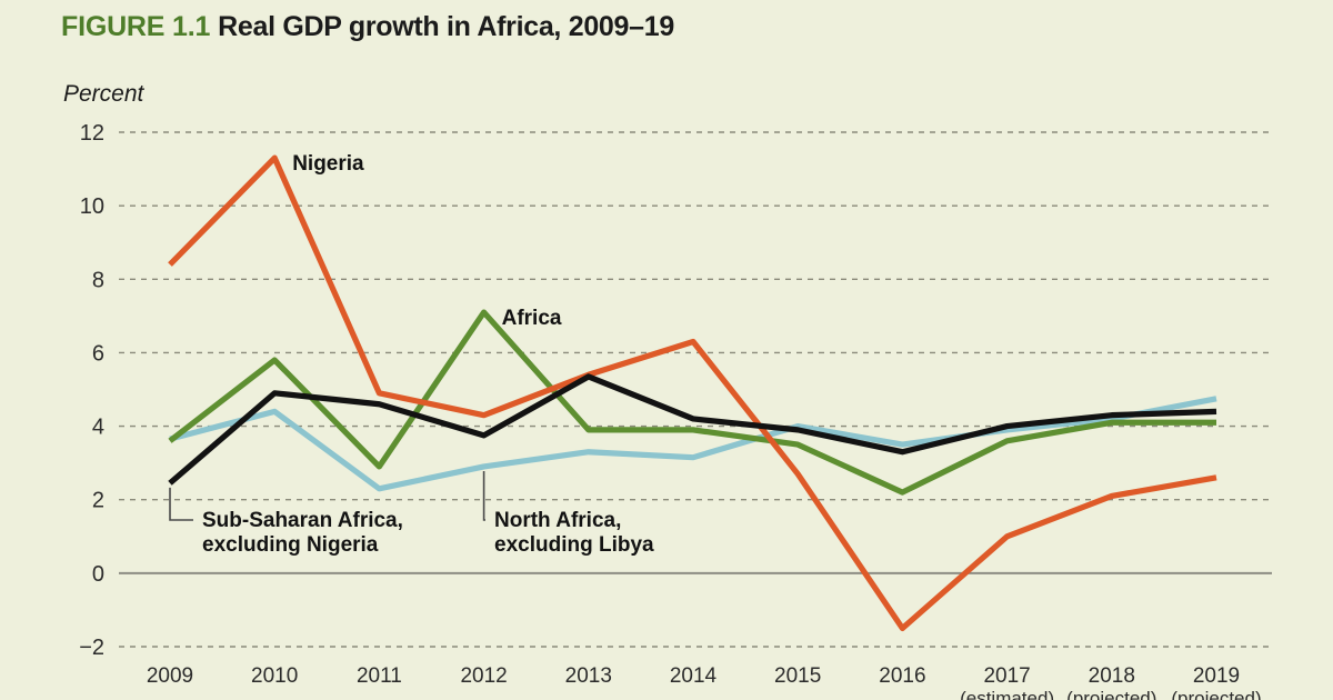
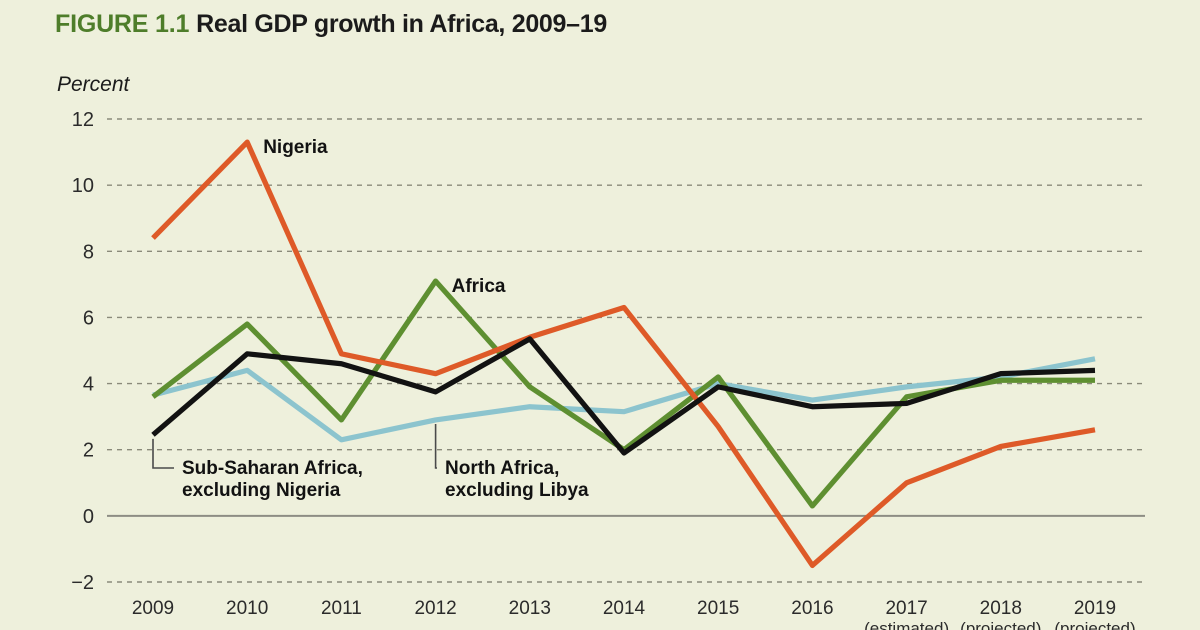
Africa/2014: 3.9 -> 2.0
Sub-Saharan Africa, excluding Nigeria/2014: 4.2 -> 1.9
Africa/2015: 3.5 -> 4.2
Africa/2016: 2.2 -> 0.3
Sub-Saharan Africa, excluding Nigeria/2017: 4.0 -> 3.4
